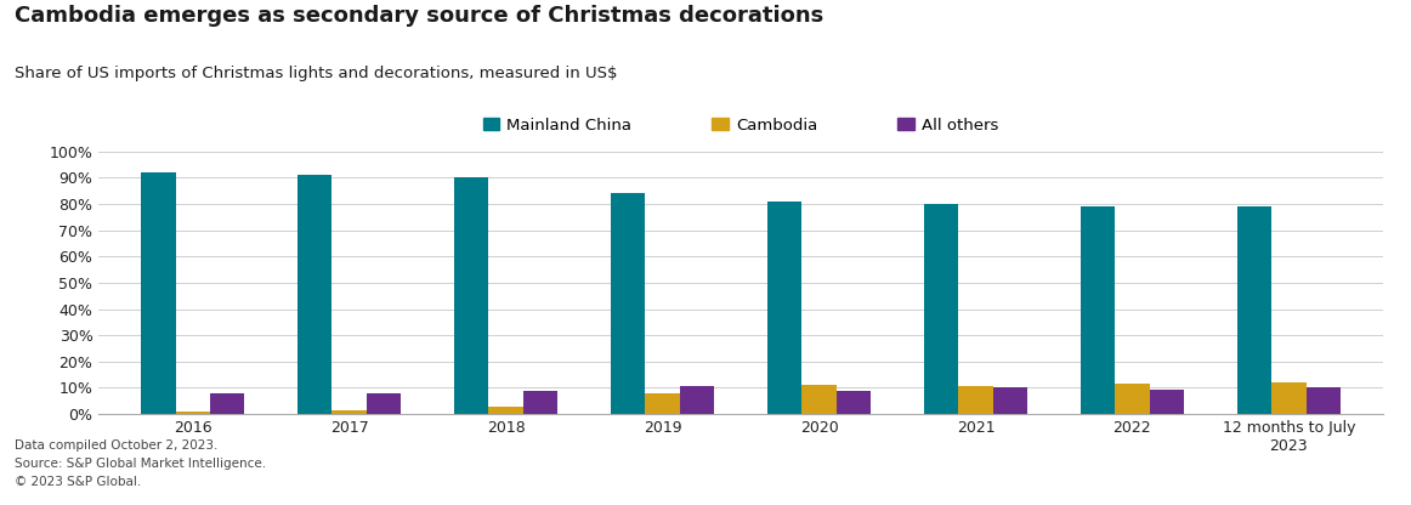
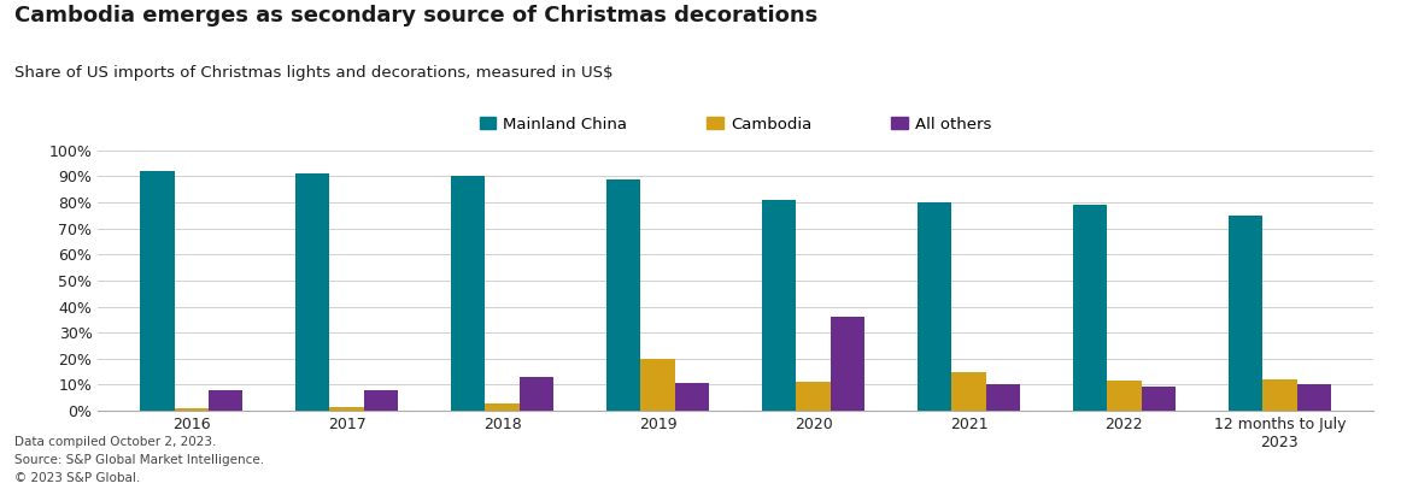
All others/2018: 9.0% -> 13.0%
Mainland China/2019: 84% -> 89%
Cambodia/2019: 8.0% -> 20.0%
All others/2020: 9.0% -> 36.0%
Cambodia/2021: 10.5% -> 15.0%
Mainland China/12 months to July 2023: 79% -> 75%
